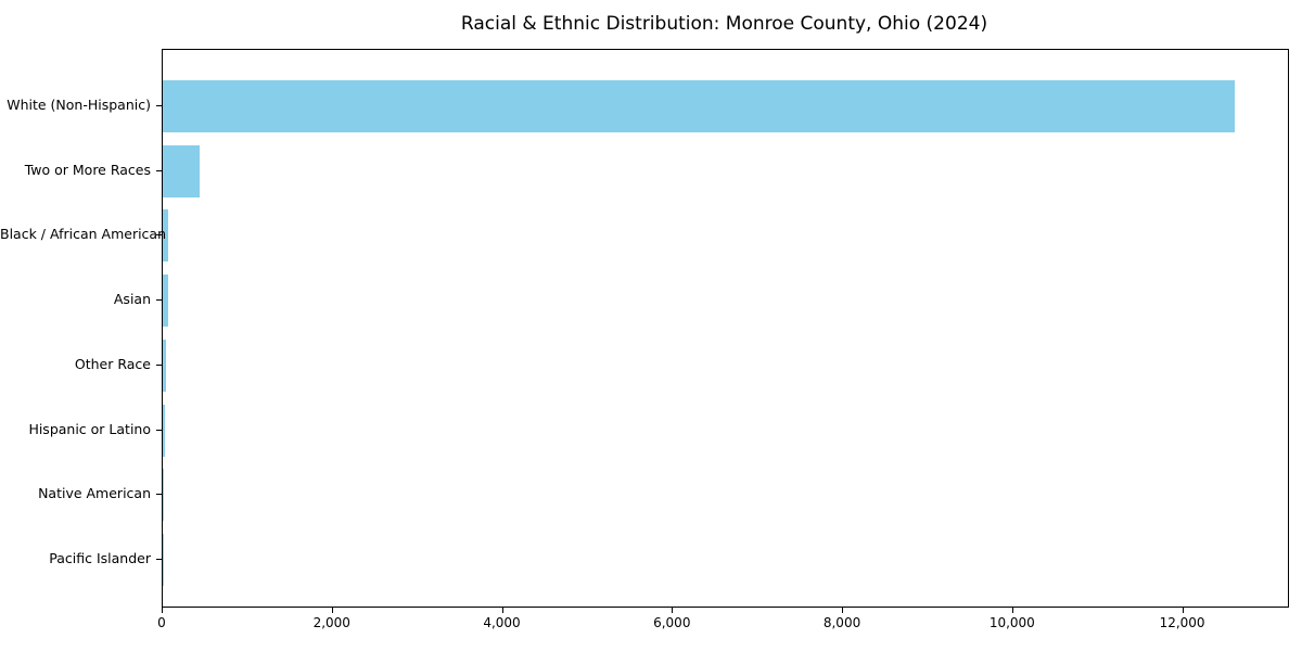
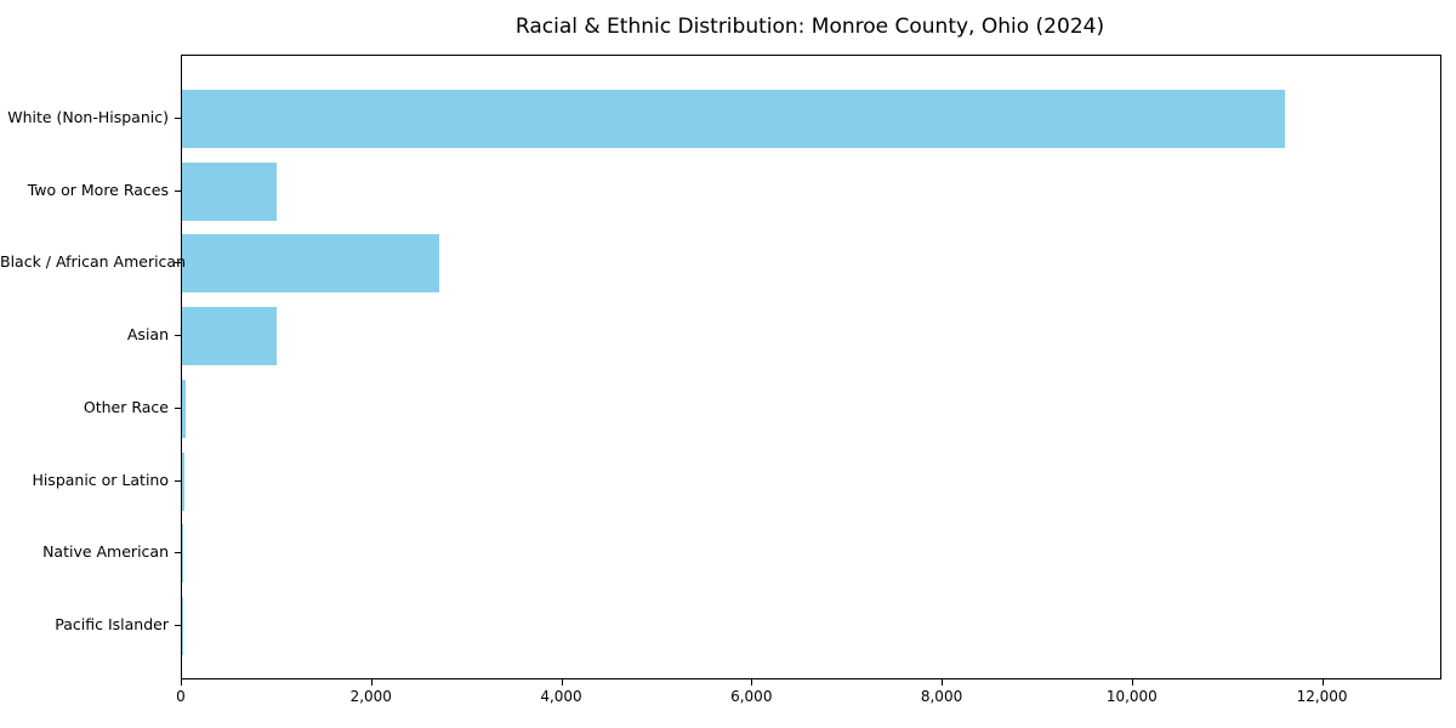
White (Non-Hispanic): 12600 -> 11600
Two or More Races: 400 -> 1000
Black / African American: 100 -> 2700
Asian: 100 -> 1000
